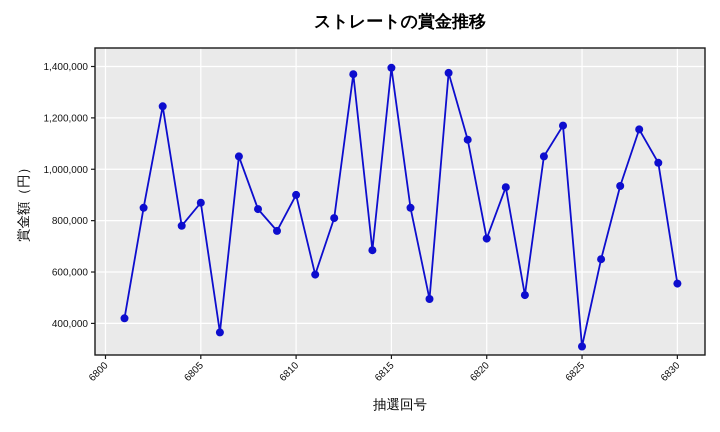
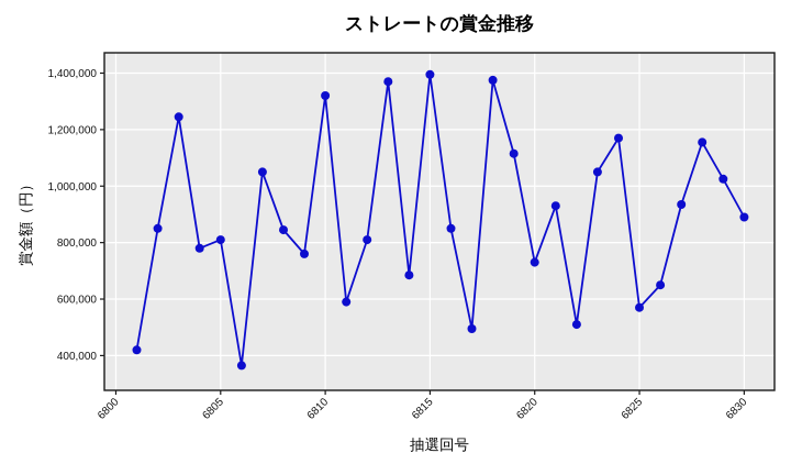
6805: 870000 -> 810000
6810: 900000 -> 1320000
6825: 310000 -> 570000
6830: 560000 -> 890000
